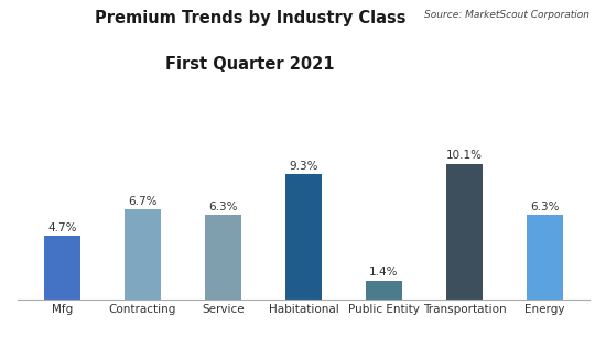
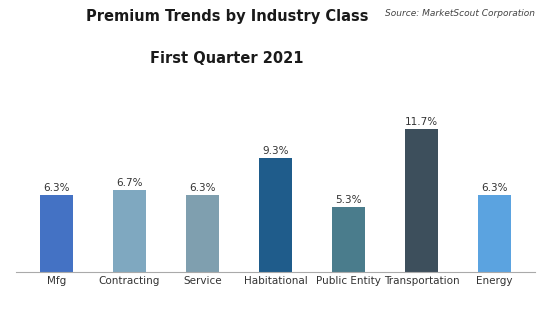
Mfg: 4.7% -> 6.3%
Public Entity: 1.4% -> 5.3%
Transportation: 10.1% -> 11.7%
